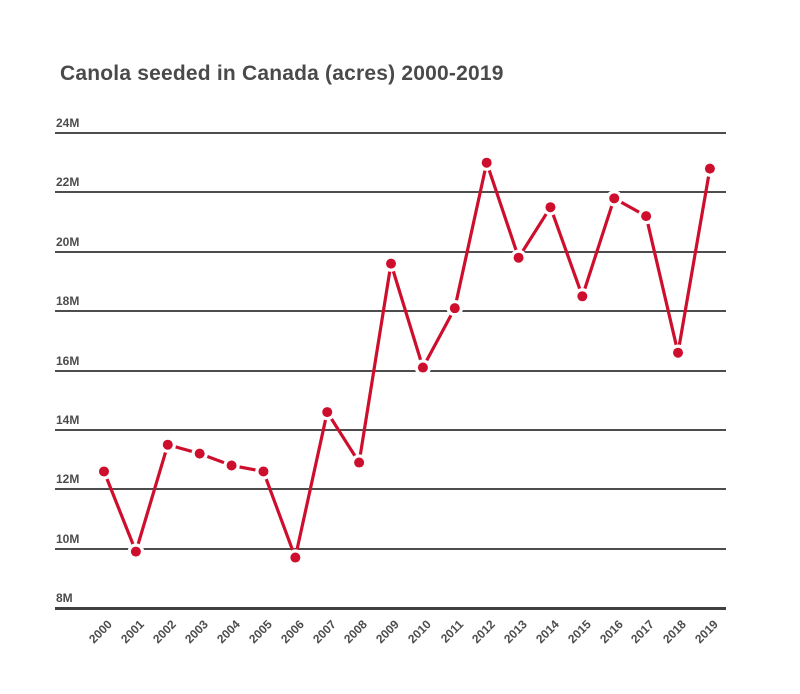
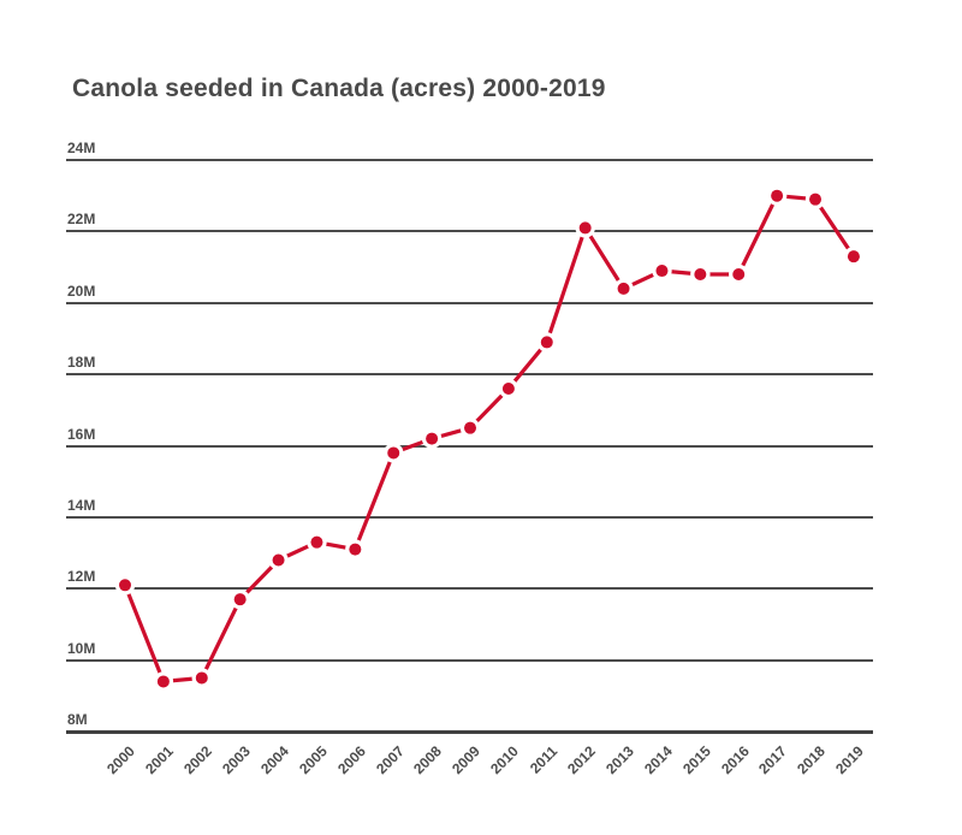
2000: 12.6M -> 12.1M
2001: 9.9M -> 9.4M
2002: 13.5M -> 9.5M
2003: 13.2M -> 11.7M
2005: 12.6M -> 13.3M
2006: 9.7M -> 13.1M
2007: 14.6M -> 15.8M
2008: 12.9M -> 16.2M
2009: 19.6M -> 16.5M
2010: 16.1M -> 17.6M
2011: 18.1M -> 18.9M
2012: 23.0M -> 22.1M
2013: 19.8M -> 20.4M
2014: 21.5M -> 20.9M
2015: 18.5M -> 20.8M
2016: 21.8M -> 20.8M
2017: 21.2M -> 23.0M
2018: 16.6M -> 22.9M
2019: 22.8M -> 21.3M
